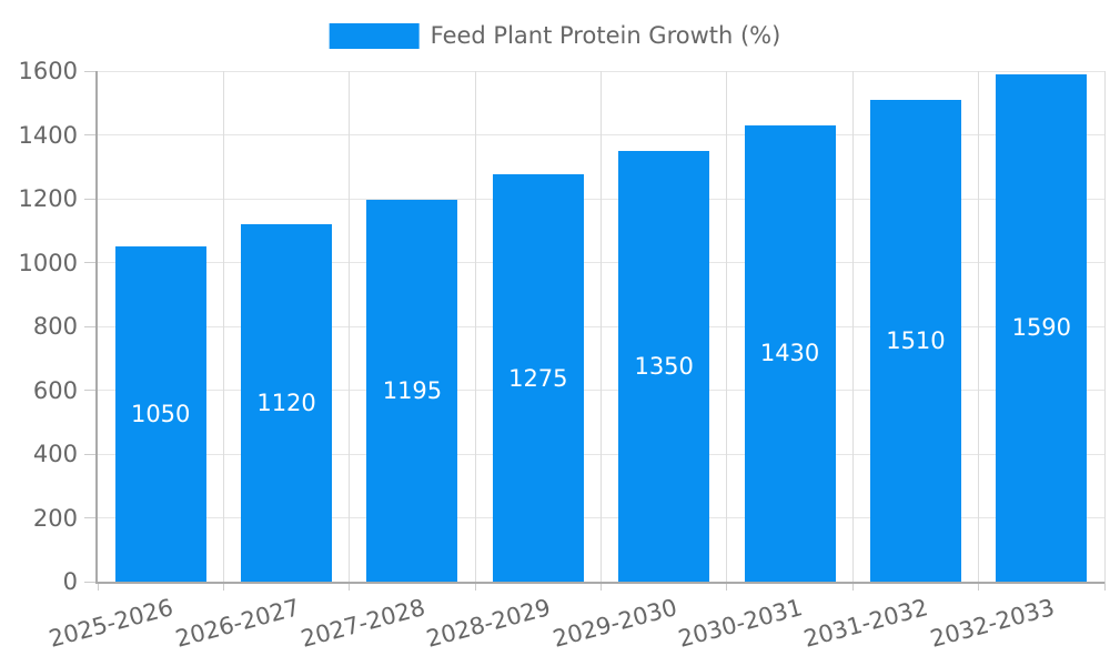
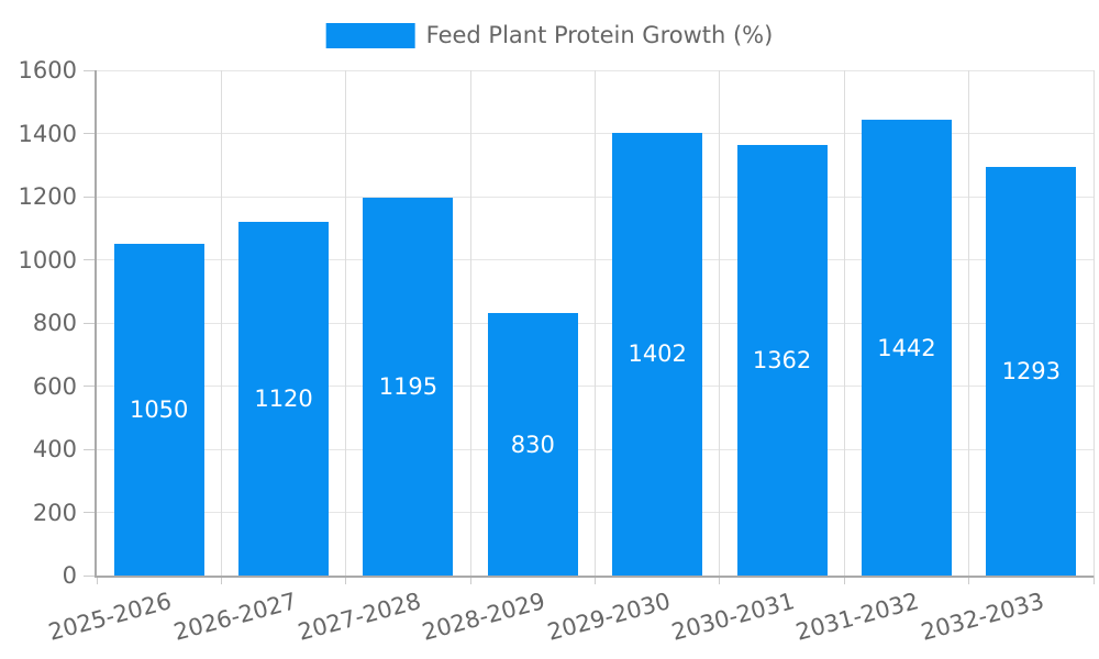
2028-2029: 1275 -> 830
2029-2030: 1350 -> 1402
2030-2031: 1430 -> 1362
2031-2032: 1510 -> 1442
2032-2033: 1590 -> 1293
